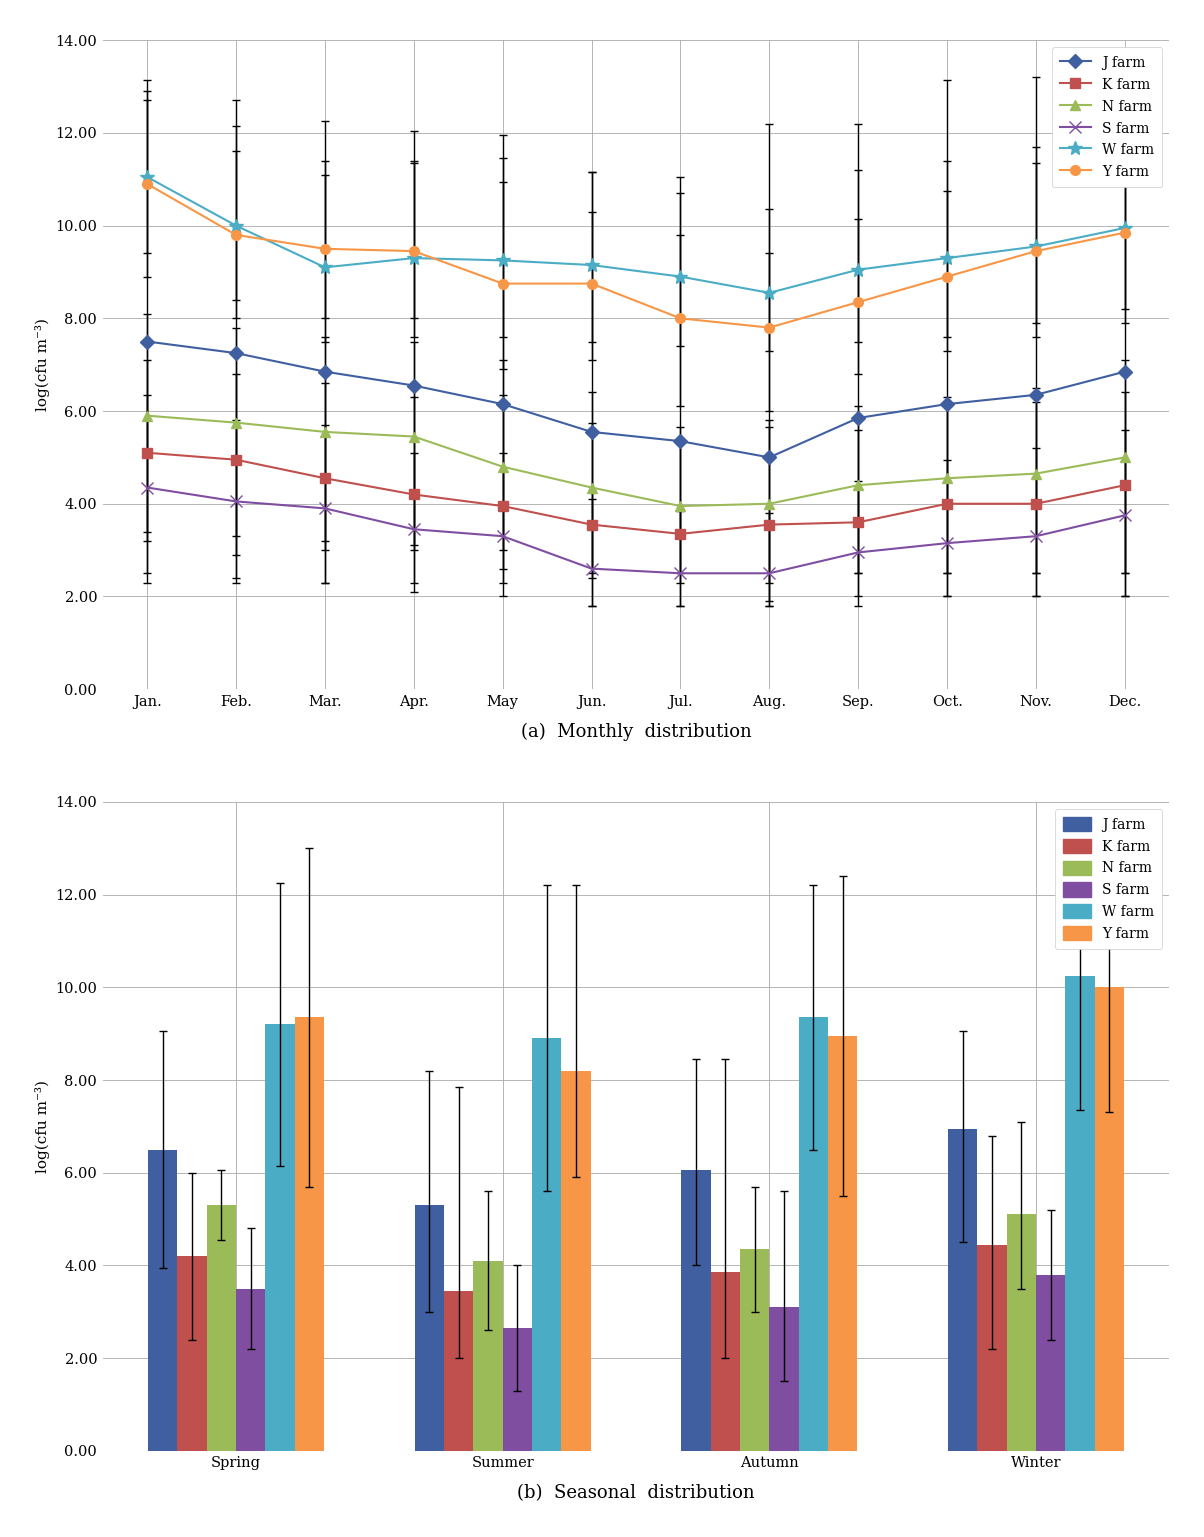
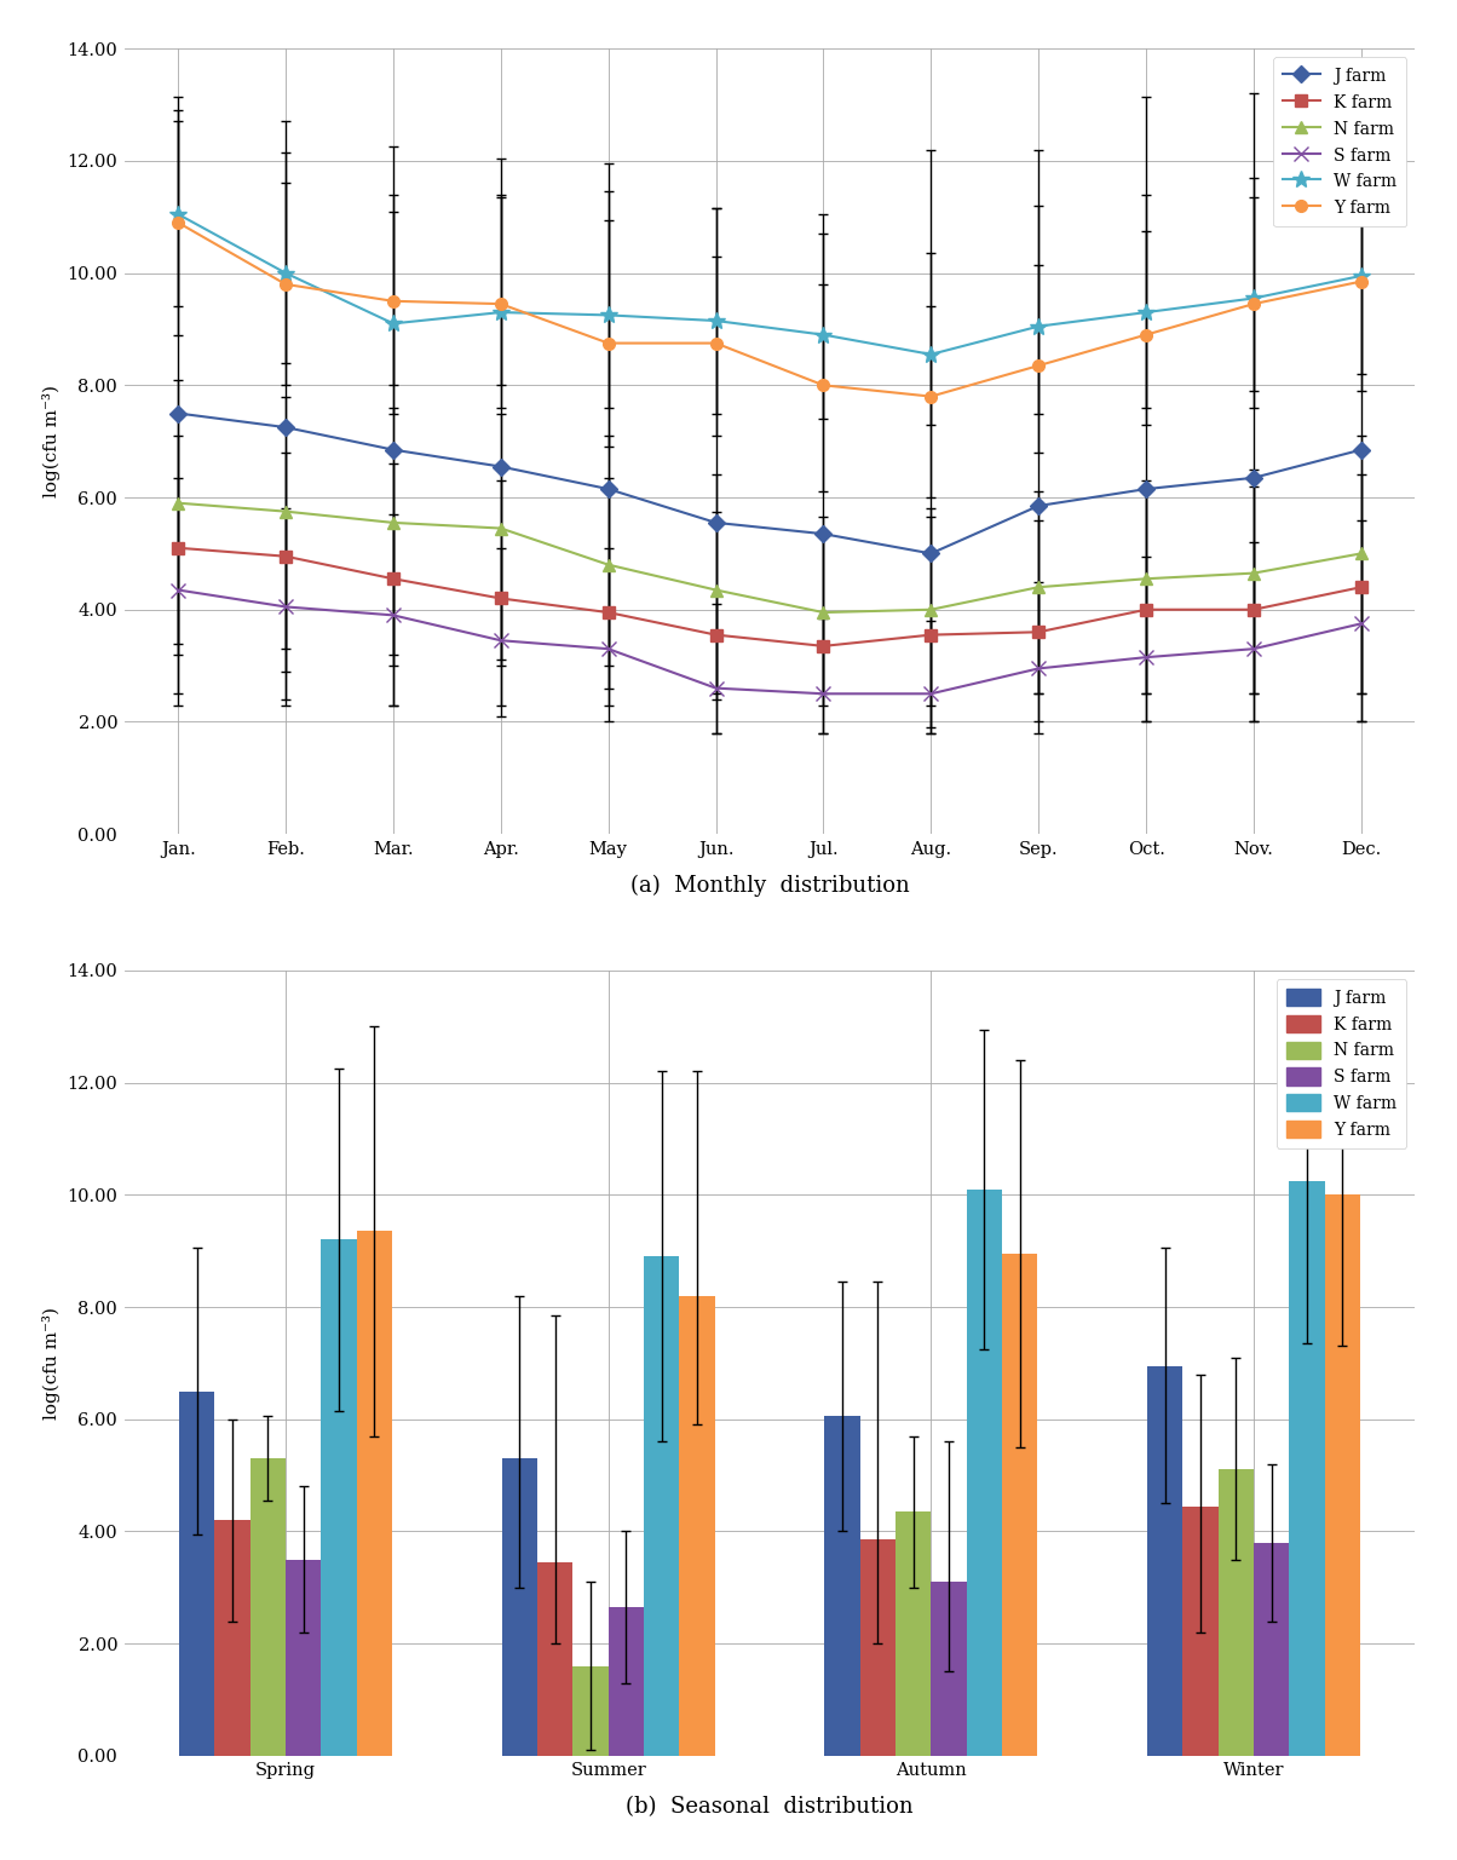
N farm/Summer: 4.10 -> 1.60
W farm/Autumn: 9.35 -> 10.10
